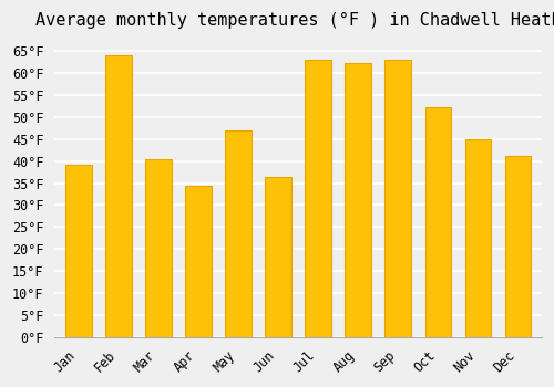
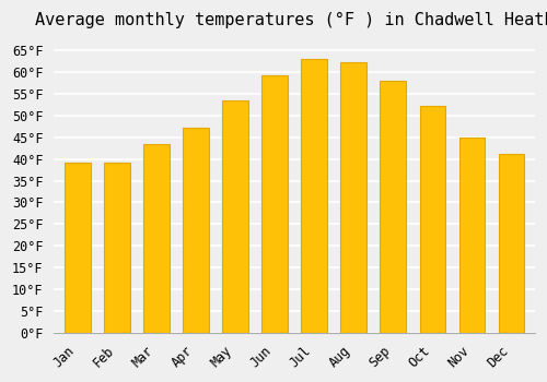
Feb: 64.0°F -> 39.2°F
Mar: 40.5°F -> 43.5°F
Apr: 34.5°F -> 47.3°F
May: 47.0°F -> 53.4°F
Jun: 36.5°F -> 59.2°F
Sep: 63.0°F -> 58.1°F
